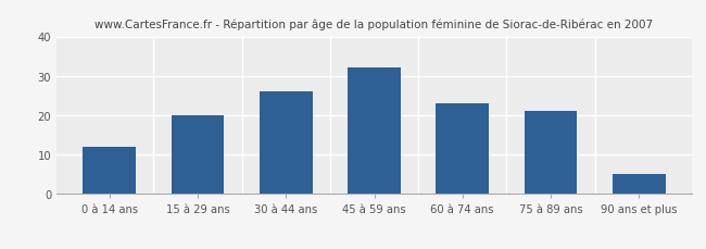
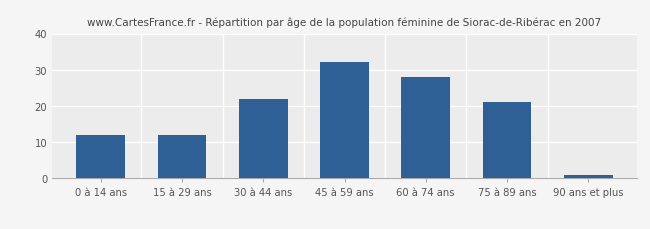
15 à 29 ans: 20 -> 12
30 à 44 ans: 26 -> 22
60 à 74 ans: 23 -> 28
90 ans et plus: 5 -> 1
